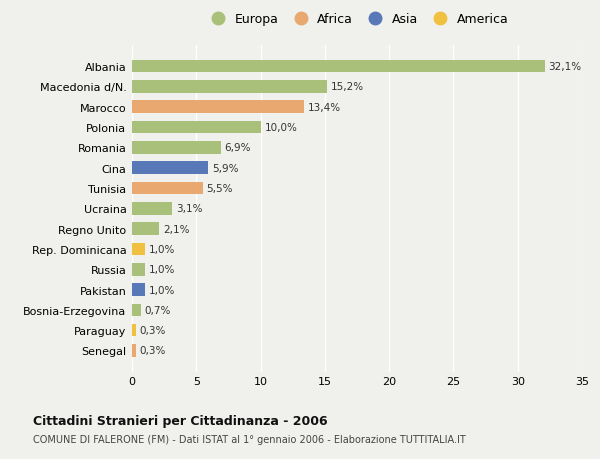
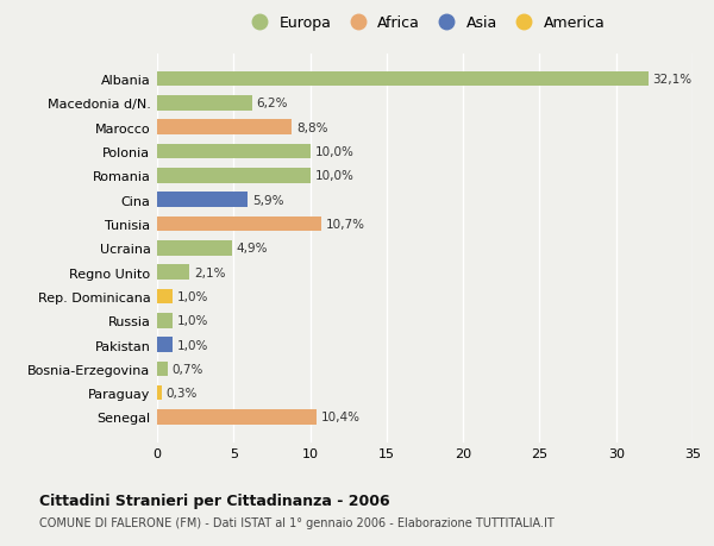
Macedonia d/N.: 15,2% -> 6,2%
Marocco: 13,4% -> 8,8%
Romania: 6,9% -> 10,0%
Tunisia: 5,5% -> 10,7%
Ucraina: 3,1% -> 4,9%
Senegal: 0,3% -> 10,4%
